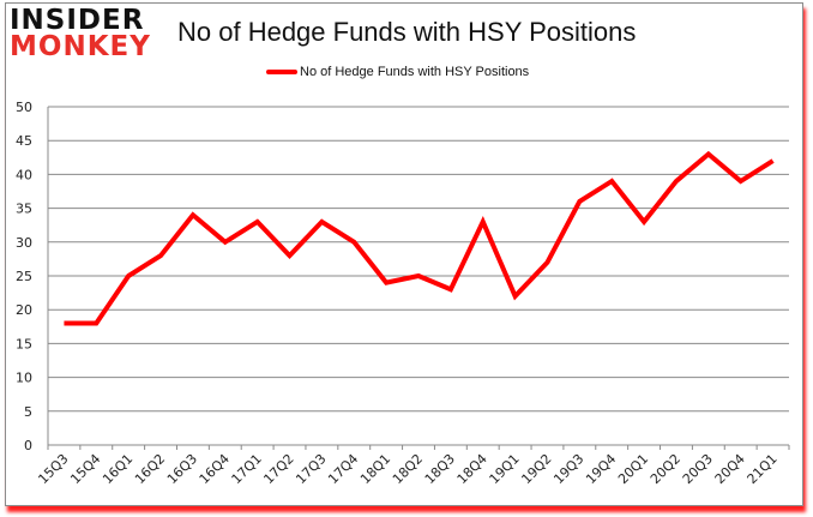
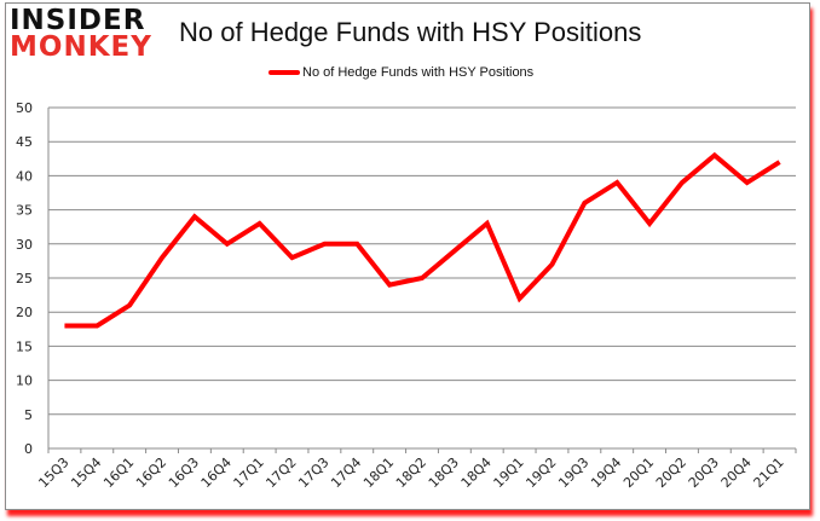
16Q1: 25 -> 21
17Q3: 33 -> 30
18Q3: 23 -> 29
